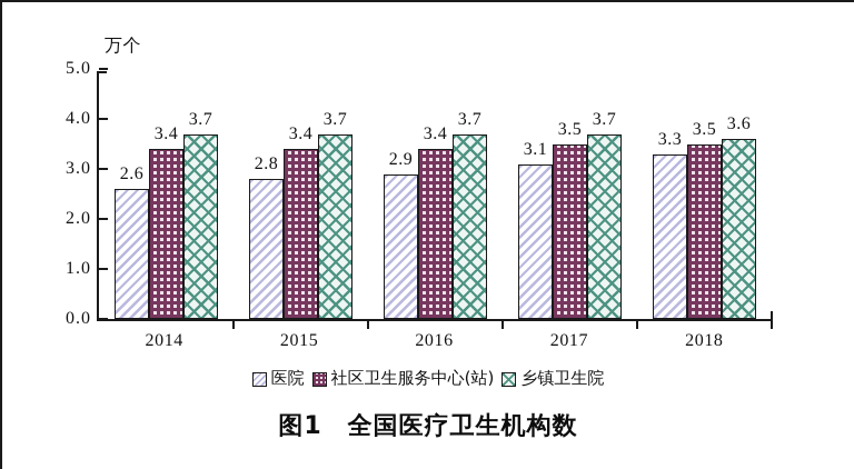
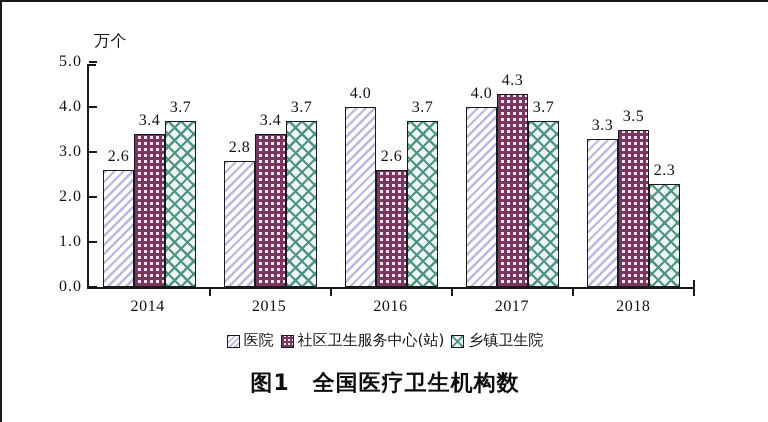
医院/2016: 2.9 -> 4.0
社区卫生服务中心(站)/2016: 3.4 -> 2.6
医院/2017: 3.1 -> 4.0
社区卫生服务中心(站)/2017: 3.5 -> 4.3
乡镇卫生院/2018: 3.6 -> 2.3
